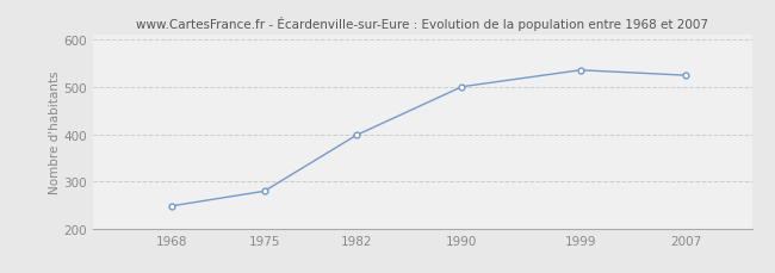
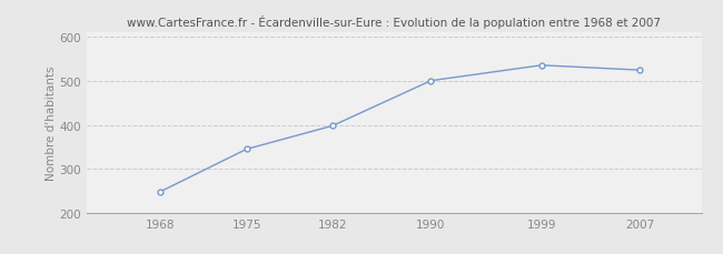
1975: 280 -> 345
